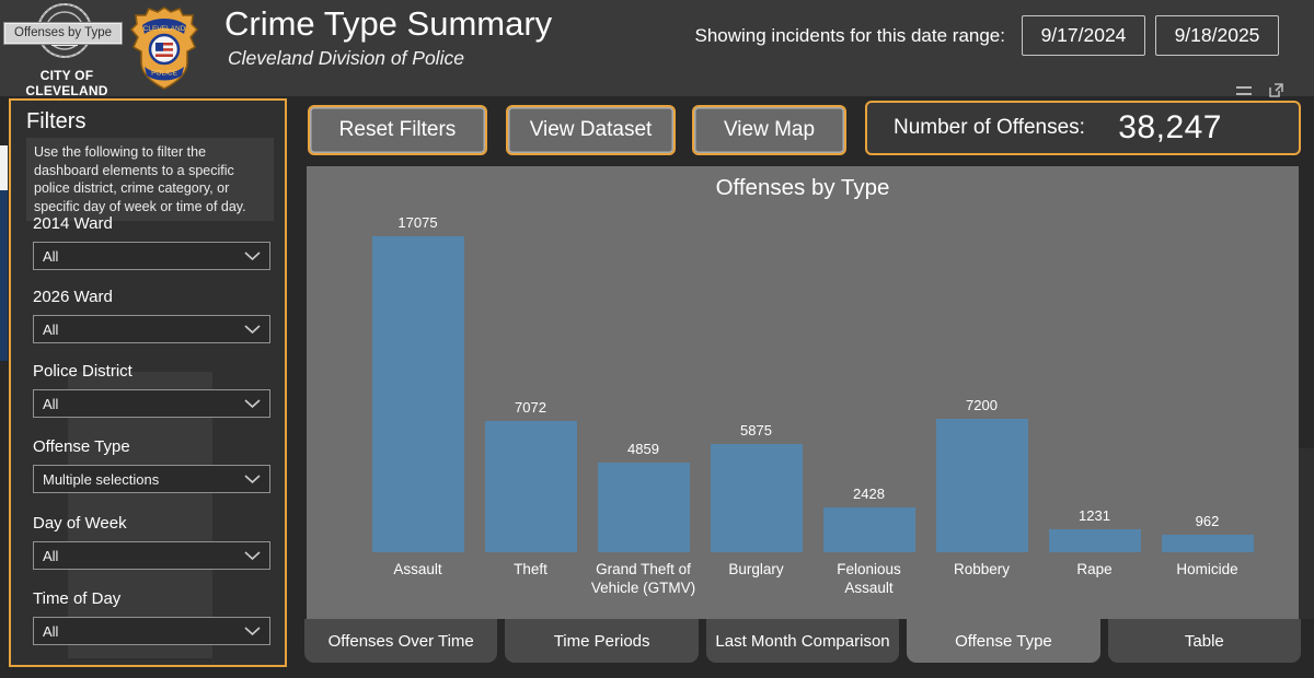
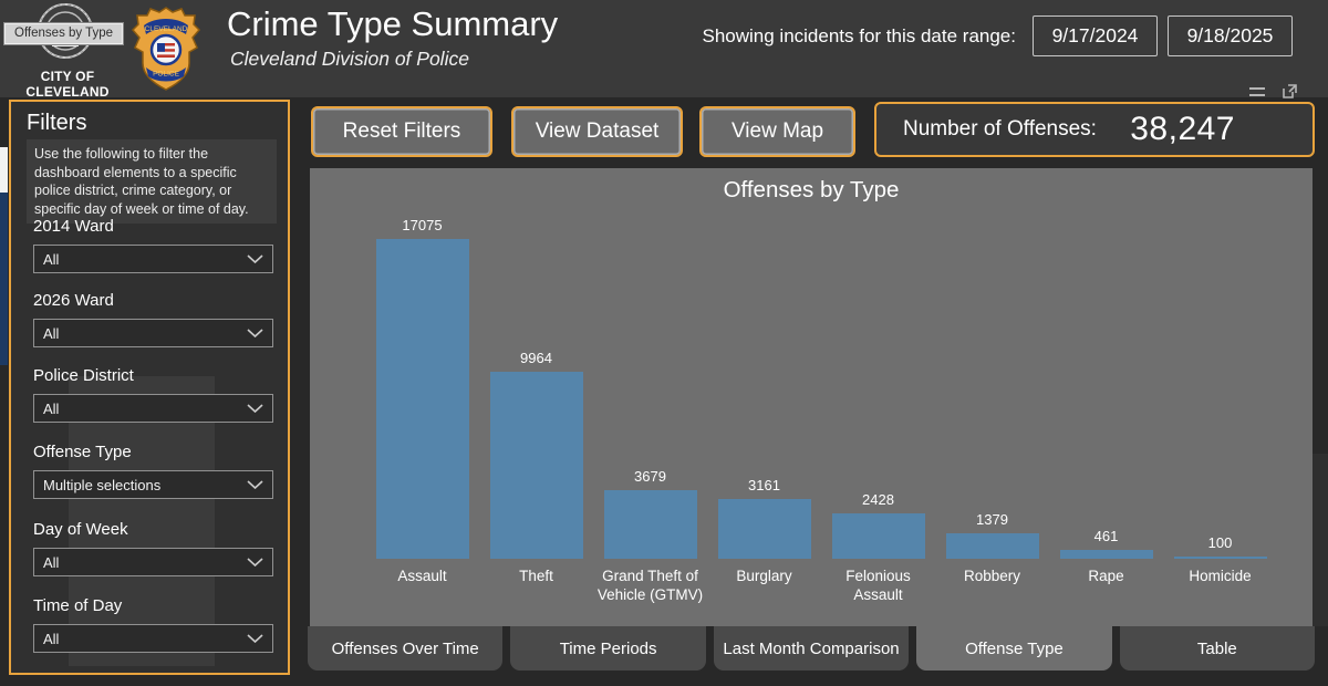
Theft: 7072 -> 9964
Grand Theft of Vehicle (GTMV): 4859 -> 3679
Burglary: 5875 -> 3161
Robbery: 7200 -> 1379
Rape: 1231 -> 461
Homicide: 962 -> 100
